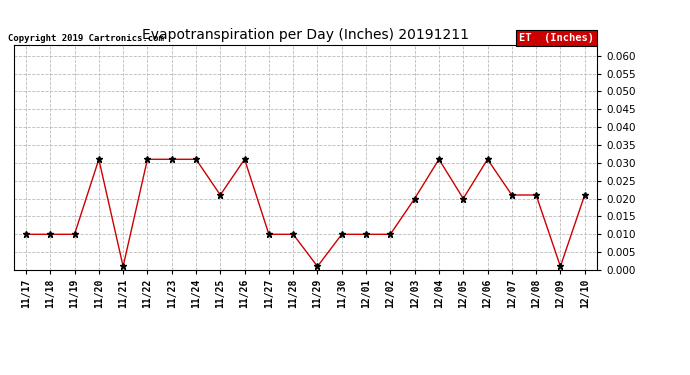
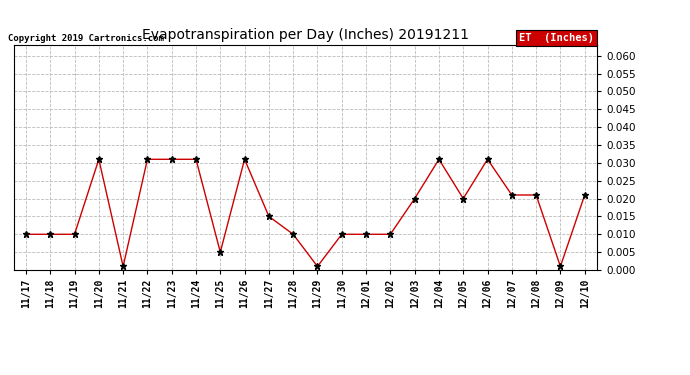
11/25: 0.021 -> 0.005
11/27: 0.010 -> 0.015
